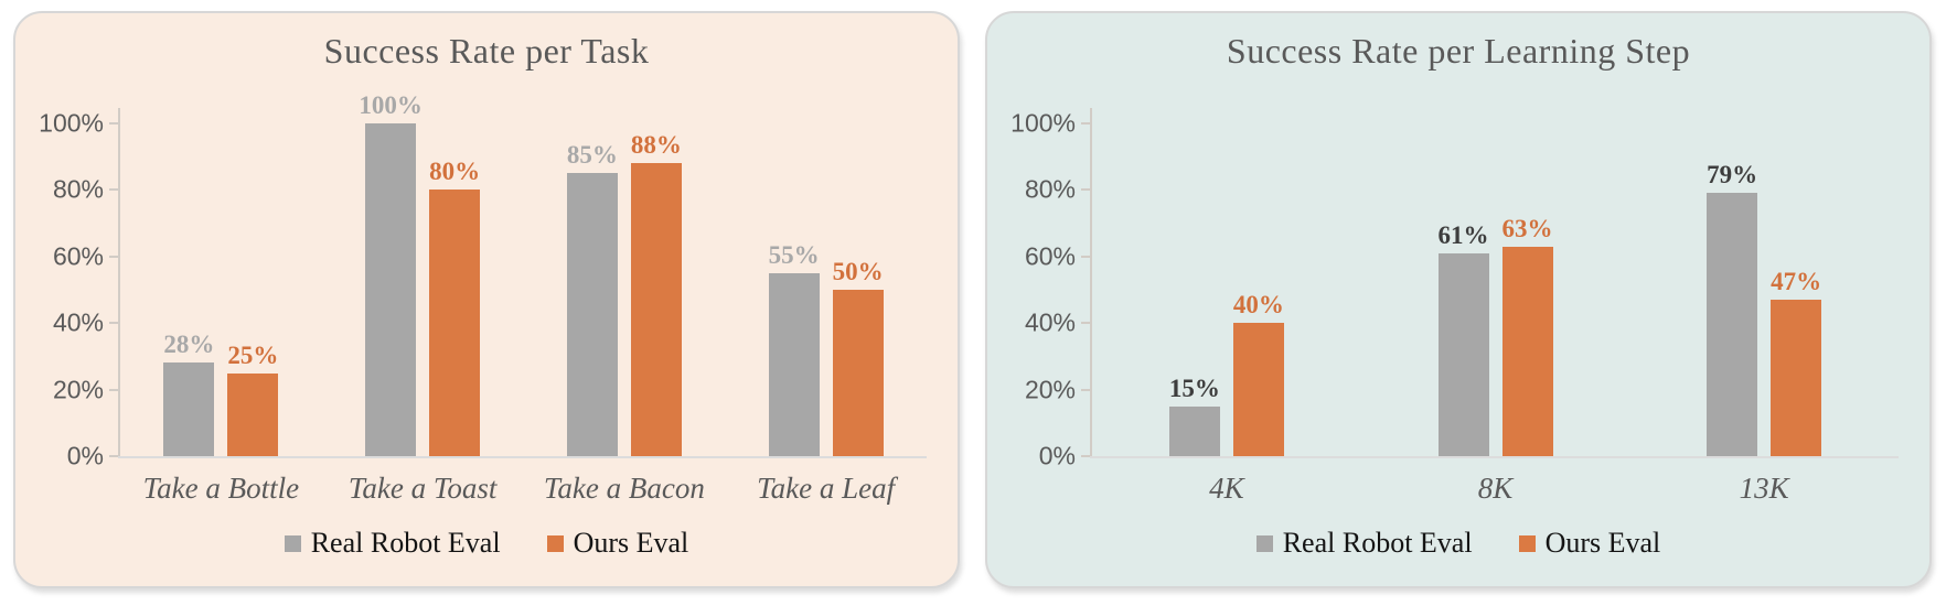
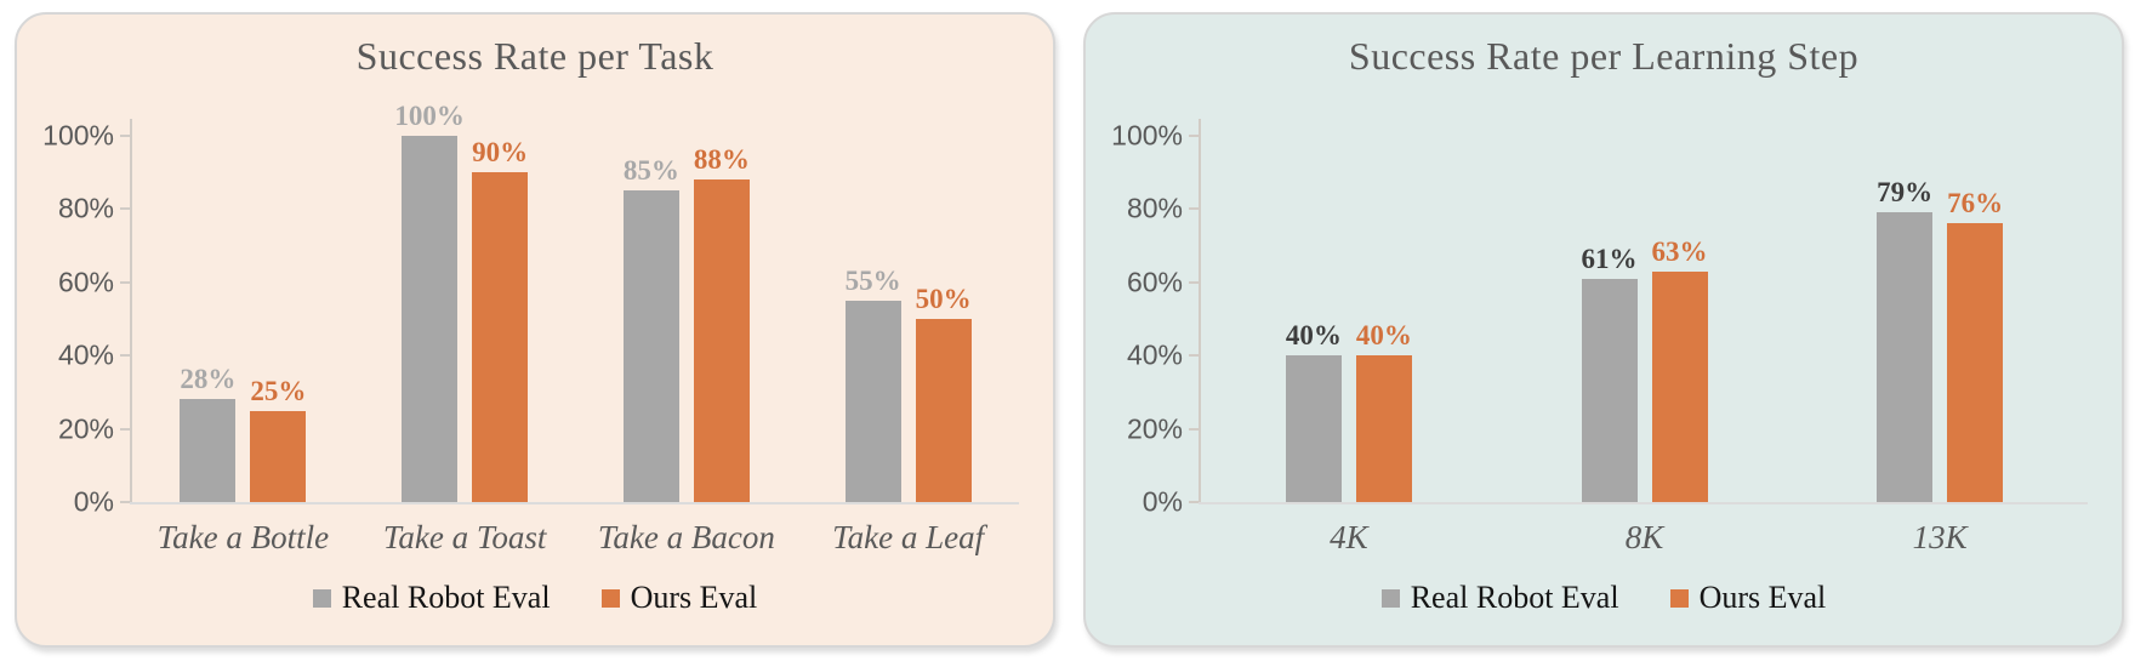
Success Rate per Task/Ours Eval/Take a Toast: 80% -> 90%
Success Rate per Learning Step/Real Robot Eval/4K: 15% -> 40%
Success Rate per Learning Step/Ours Eval/13K: 47% -> 76%
